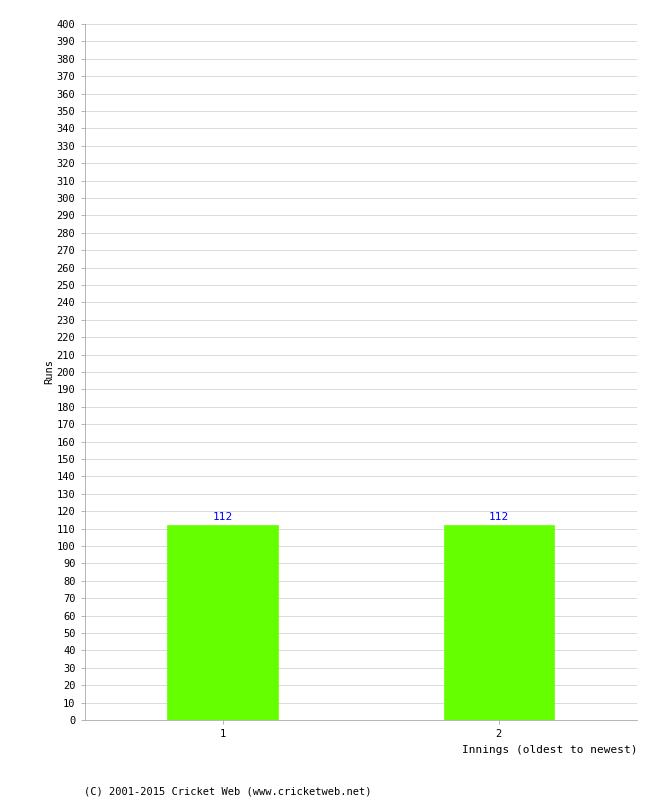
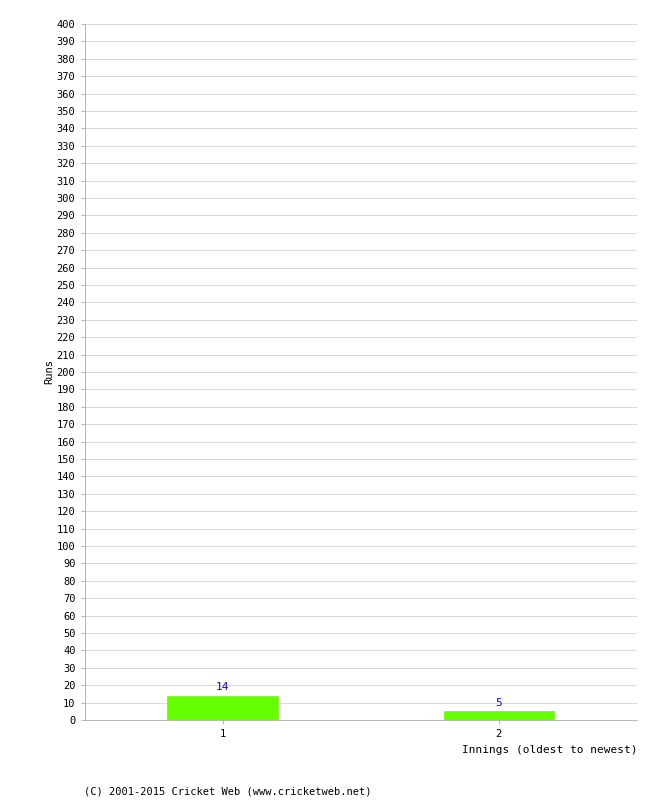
1: 112 -> 14
2: 112 -> 5
